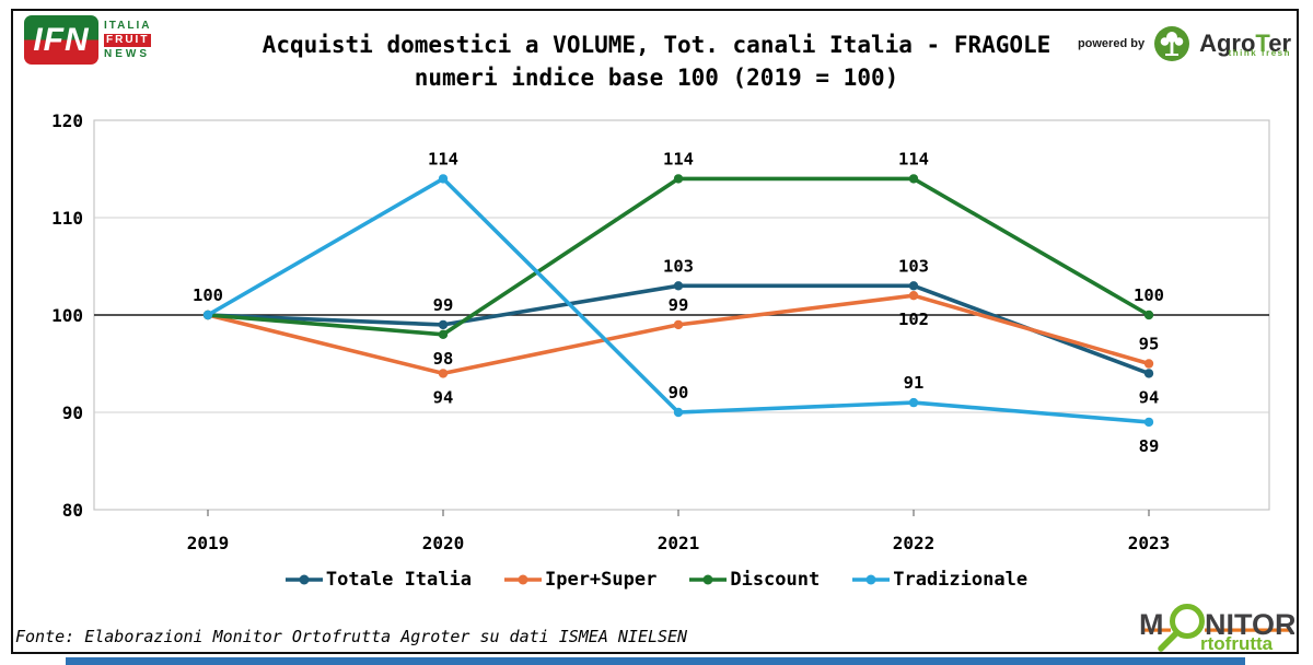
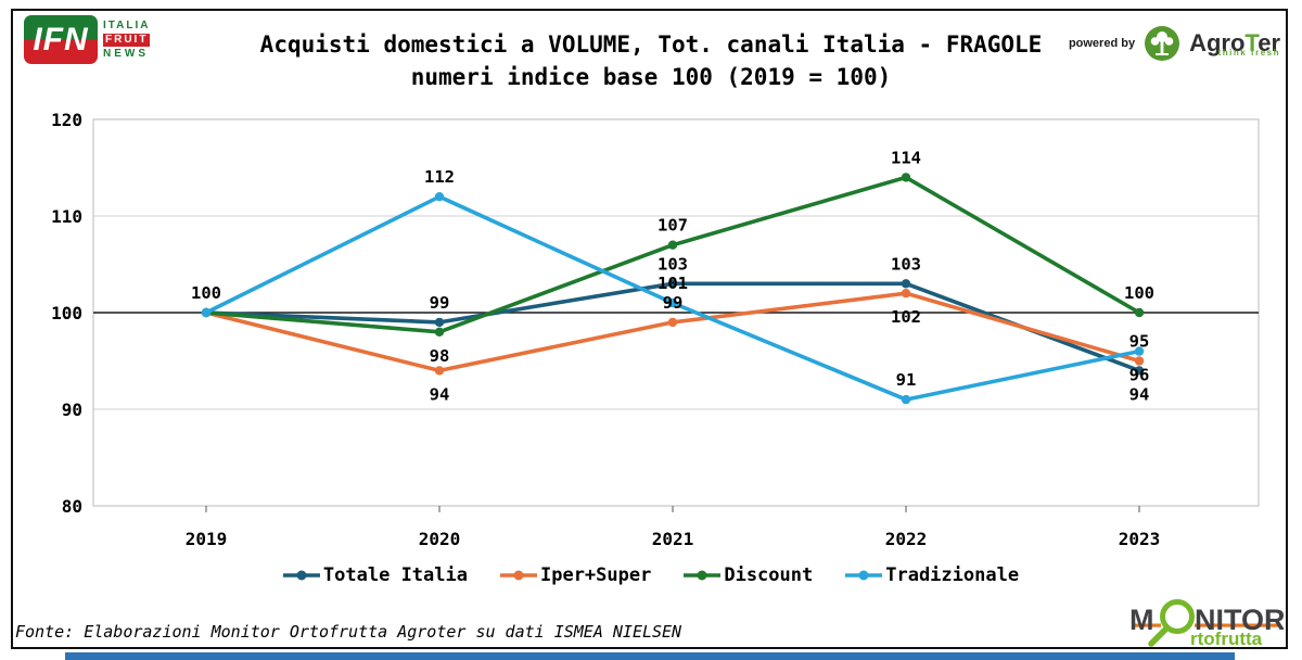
Tradizionale/2020: 114 -> 112
Discount/2021: 114 -> 107
Tradizionale/2021: 90 -> 101
Tradizionale/2023: 89 -> 96
